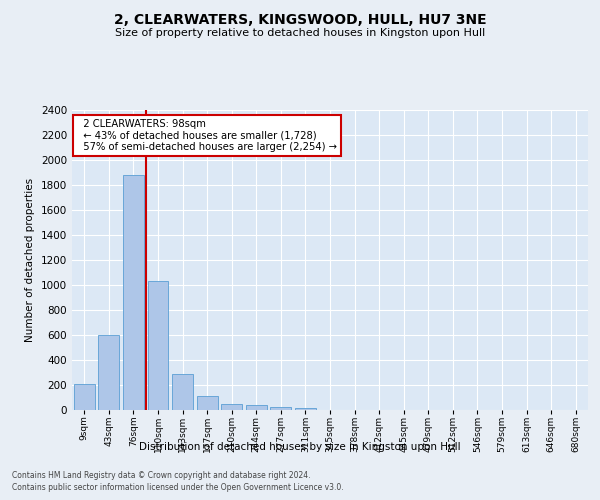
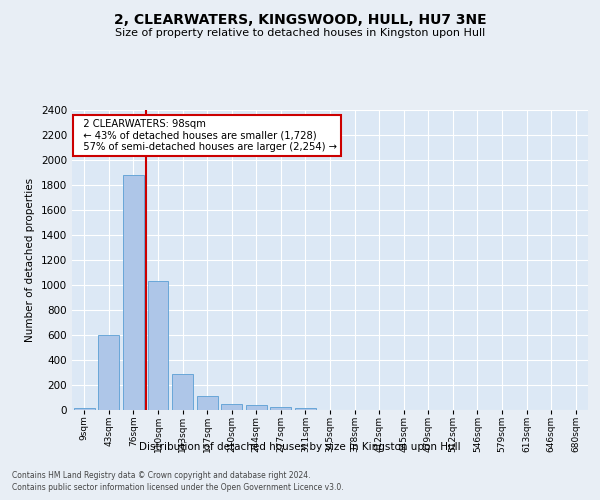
9sqm: 210 -> 20
